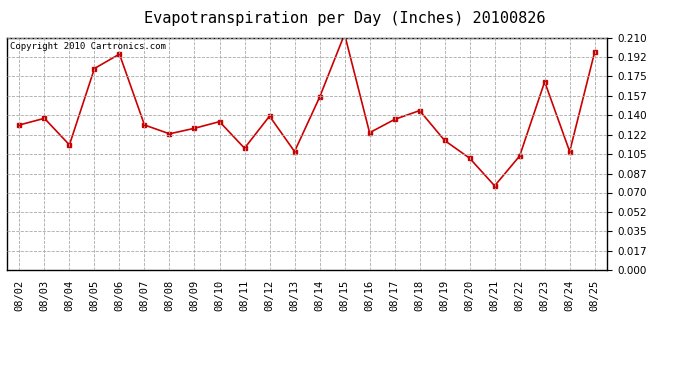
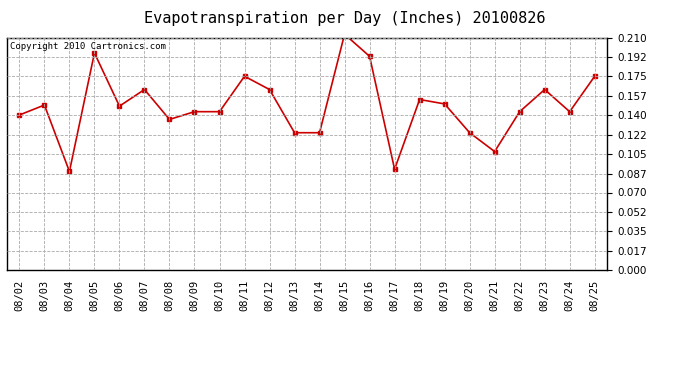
08/02: 0.131 -> 0.140
08/03: 0.137 -> 0.149
08/04: 0.113 -> 0.089
08/05: 0.182 -> 0.196
08/06: 0.195 -> 0.148
08/07: 0.131 -> 0.163
08/08: 0.123 -> 0.136
08/09: 0.128 -> 0.143
08/10: 0.134 -> 0.143
08/11: 0.110 -> 0.175
08/12: 0.139 -> 0.163
08/13: 0.107 -> 0.124
08/14: 0.156 -> 0.124
08/16: 0.124 -> 0.193
08/17: 0.136 -> 0.091
08/18: 0.144 -> 0.154
08/19: 0.117 -> 0.150
08/20: 0.101 -> 0.124
08/21: 0.076 -> 0.107
08/22: 0.103 -> 0.143
08/23: 0.170 -> 0.163
08/24: 0.107 -> 0.143
08/25: 0.197 -> 0.175
